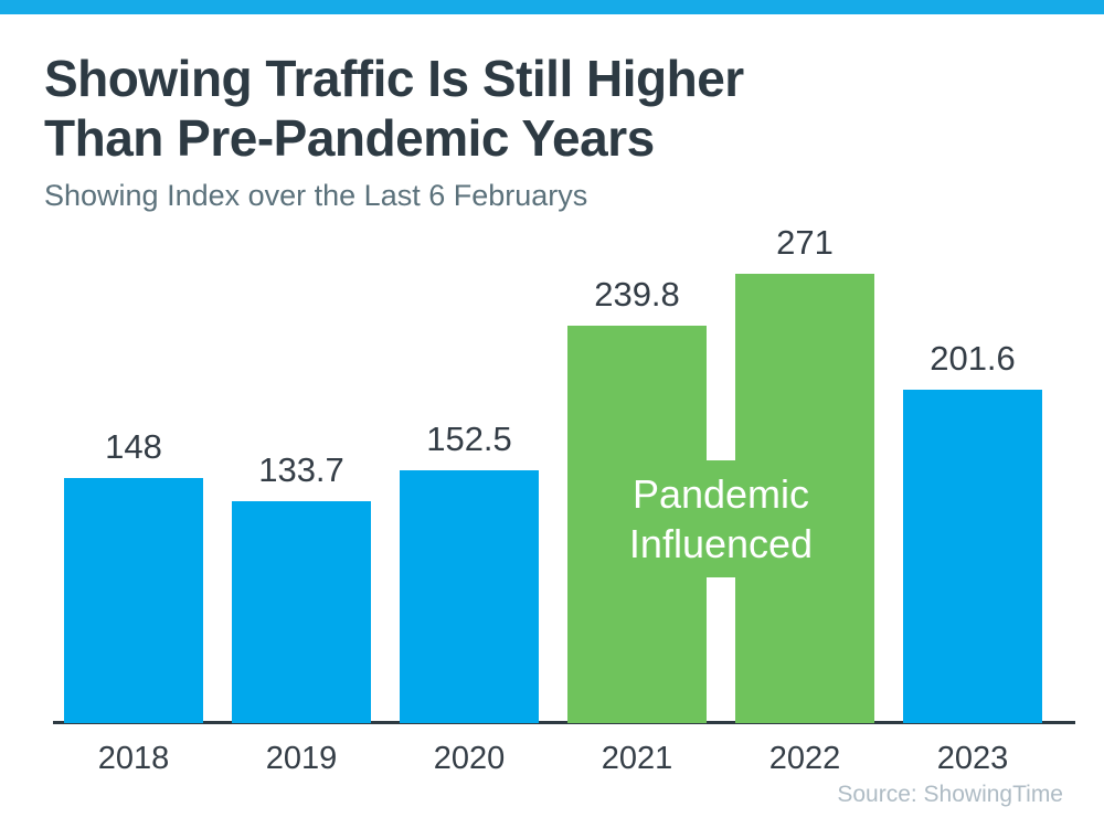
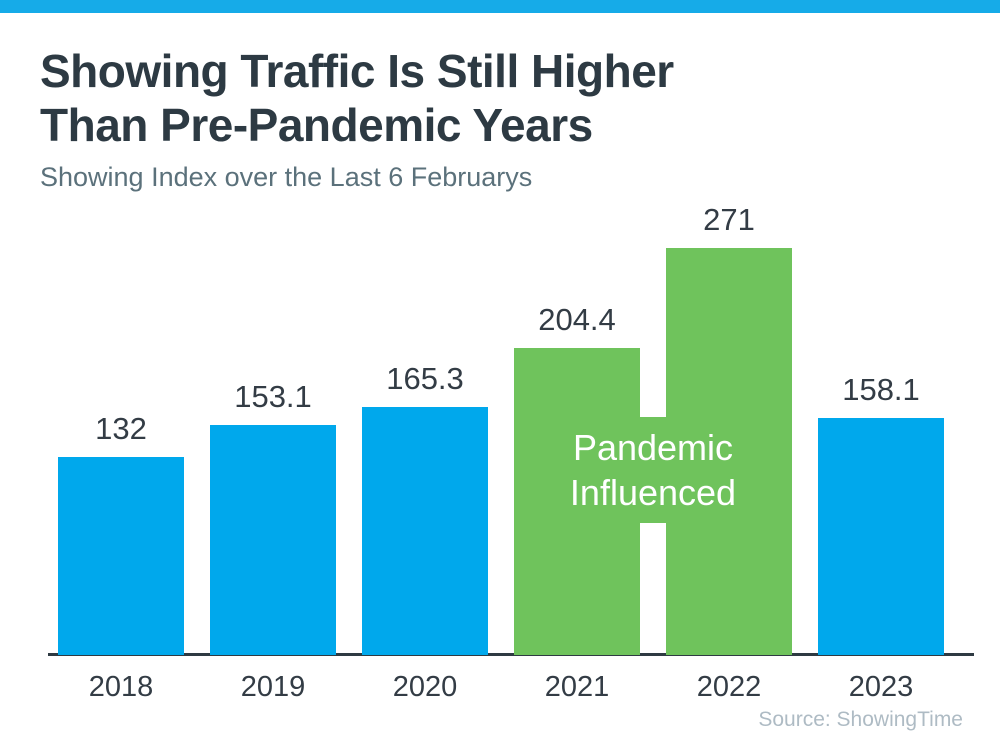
2018: 148 -> 132
2019: 133.7 -> 153.1
2020: 152.5 -> 165.3
2021: 239.8 -> 204.4
2023: 201.6 -> 158.1
